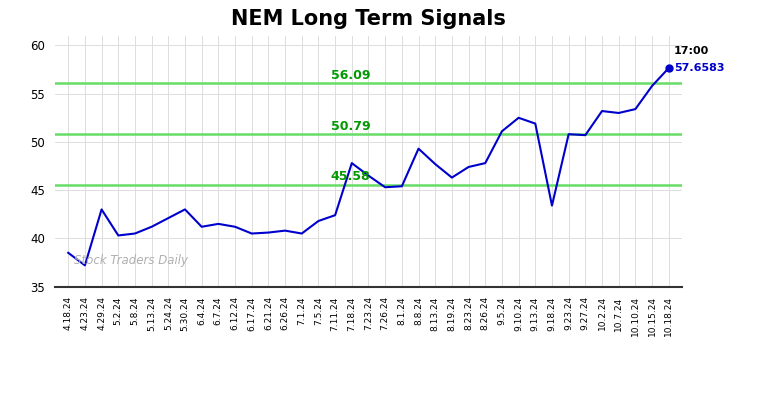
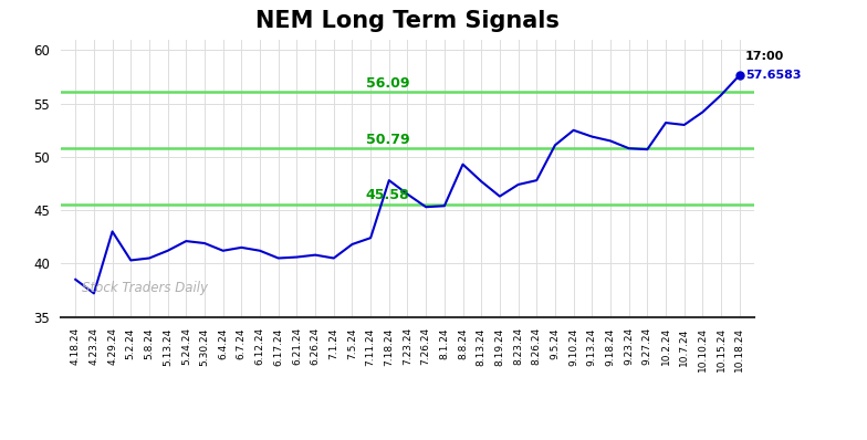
5.30.24: 43.0 -> 41.9
9.18.24: 43.4 -> 51.5
10.10.24: 53.4 -> 54.2
